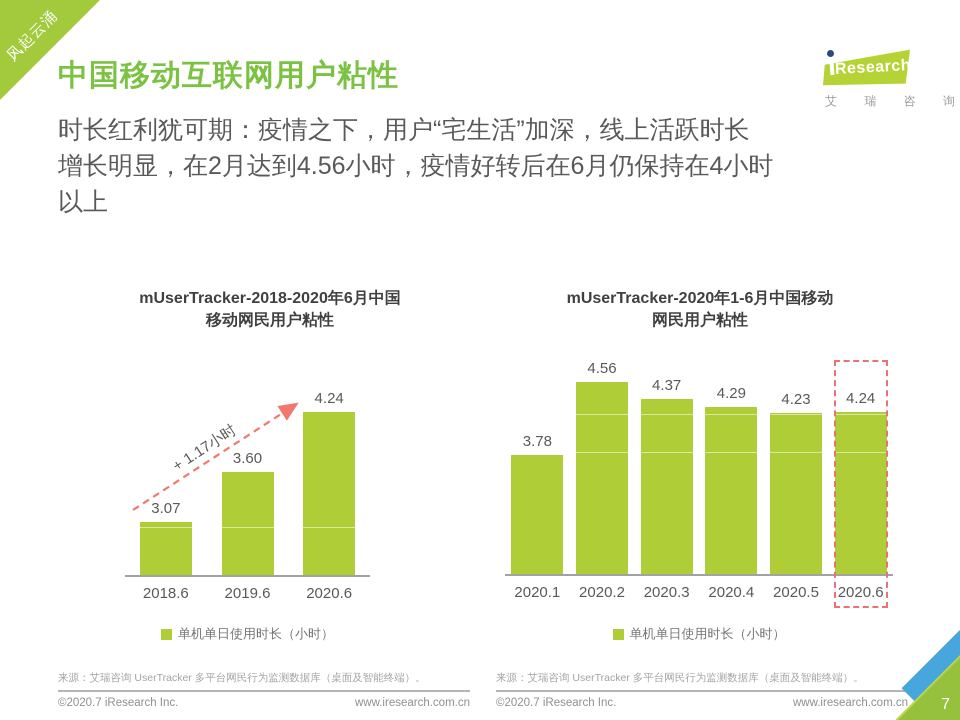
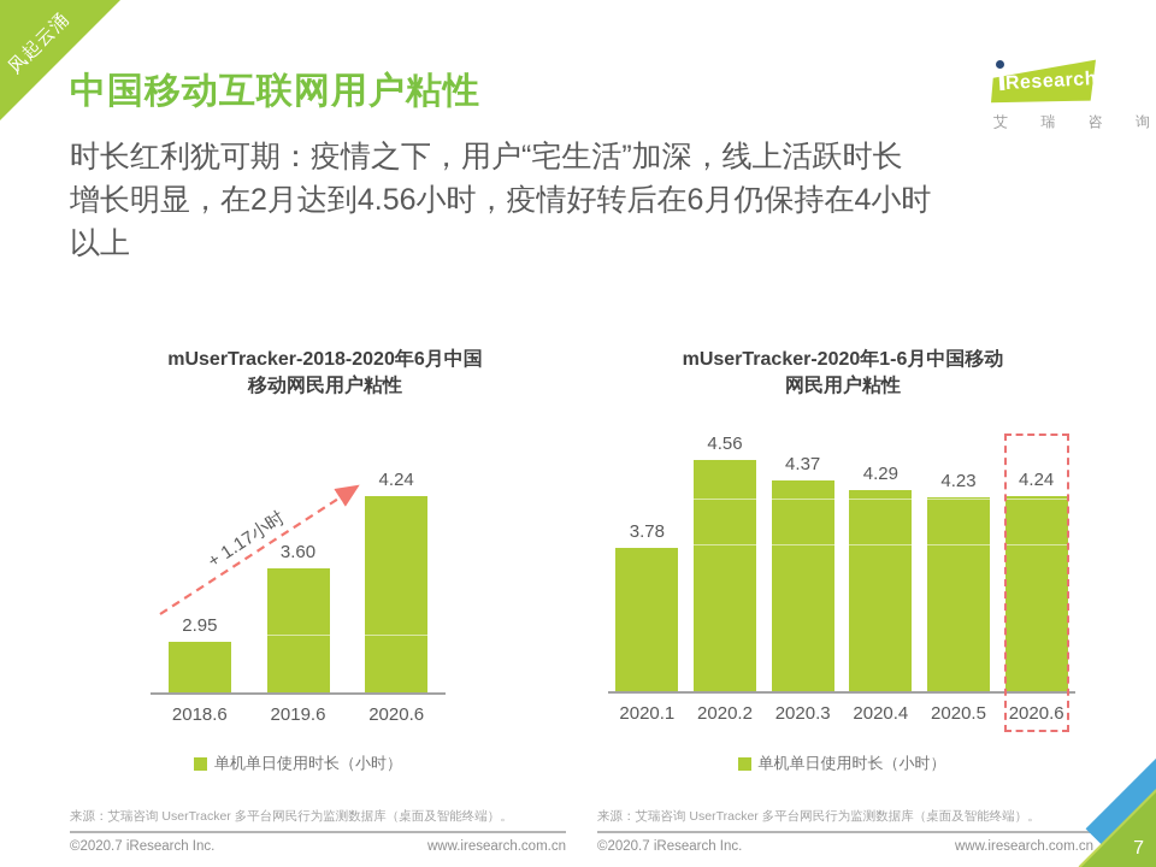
mUserTracker-2018-2020年6月中国 移动网民用户粘性/2018.6: 3.07 -> 2.95
